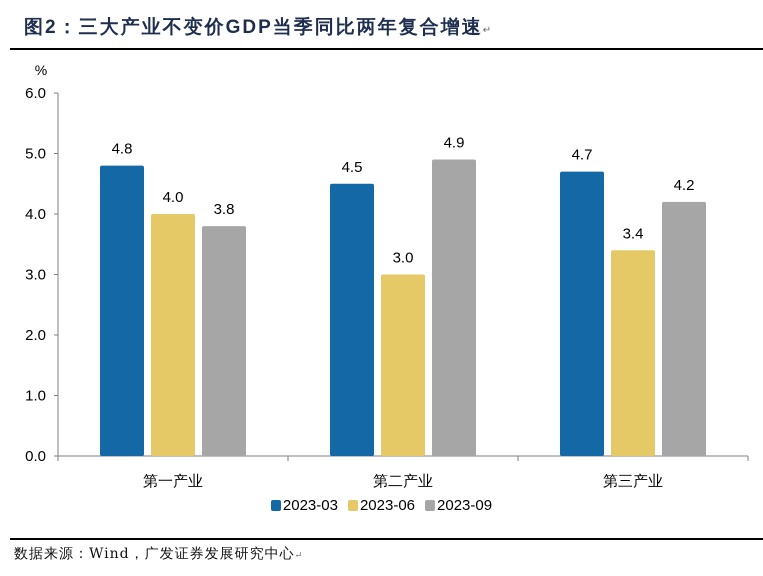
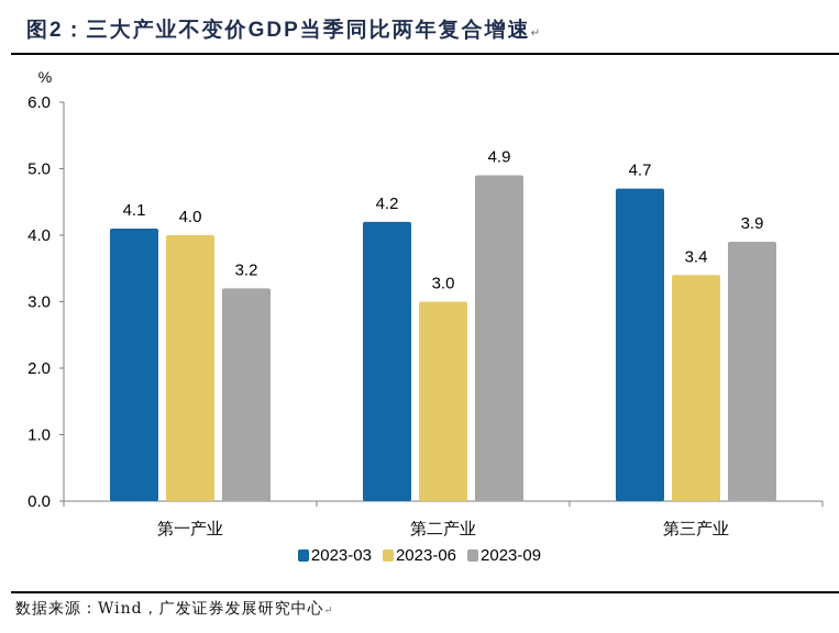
2023-03/第一产业: 4.8 -> 4.1
2023-09/第一产业: 3.8 -> 3.2
2023-03/第二产业: 4.5 -> 4.2
2023-09/第三产业: 4.2 -> 3.9
